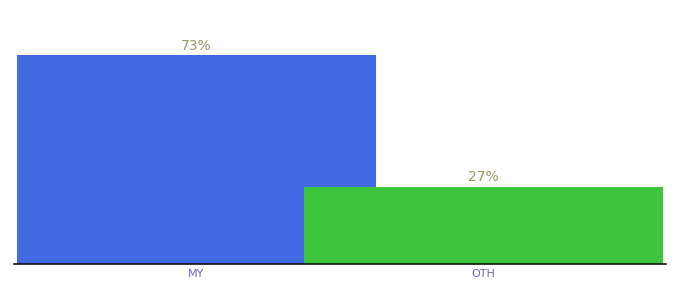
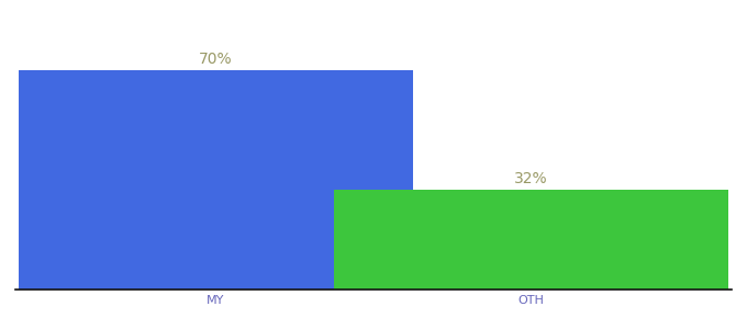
MY: 73% -> 70%
OTH: 27% -> 32%
